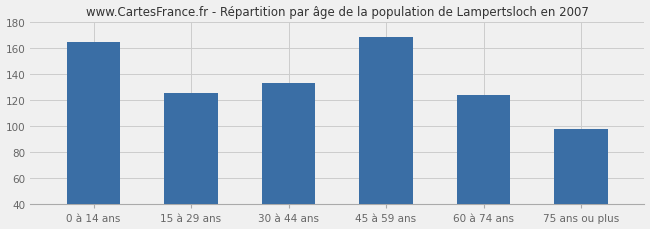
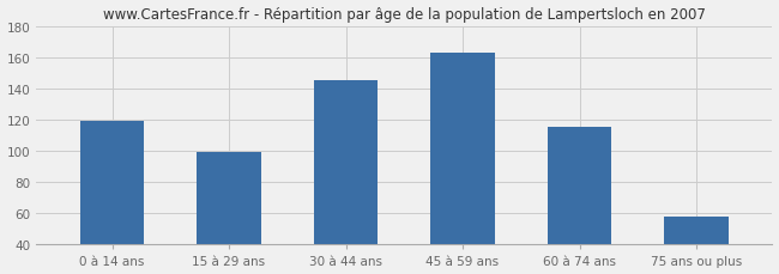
0 à 14 ans: 164 -> 119
15 à 29 ans: 125 -> 99
30 à 44 ans: 133 -> 145
45 à 59 ans: 168 -> 163
60 à 74 ans: 124 -> 115
75 ans ou plus: 98 -> 58
